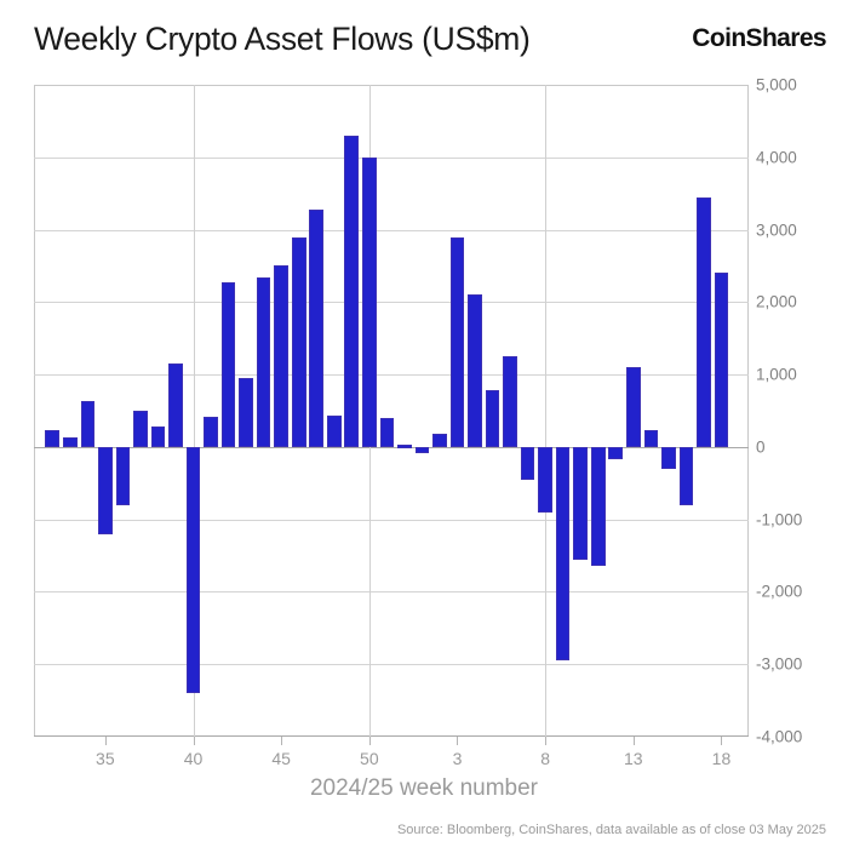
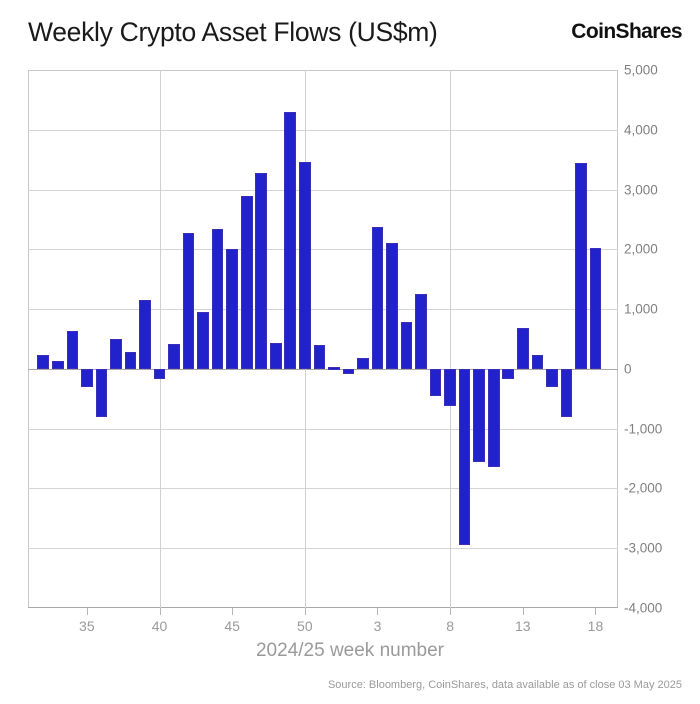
35: -1200 -> -300
40: -3400 -> -200
45: 2500 -> 2000
50: 4000 -> 3500
3: 2900 -> 2400
8: -900 -> -600
13: 1100 -> 700
18: 2400 -> 2000
